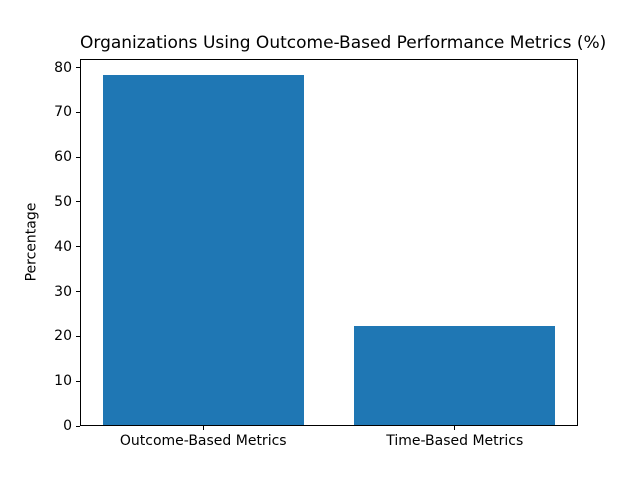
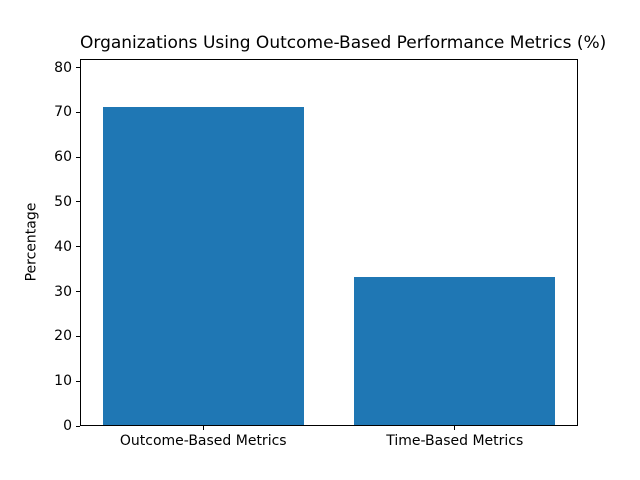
Outcome-Based Metrics: 78 -> 71
Time-Based Metrics: 22 -> 33
